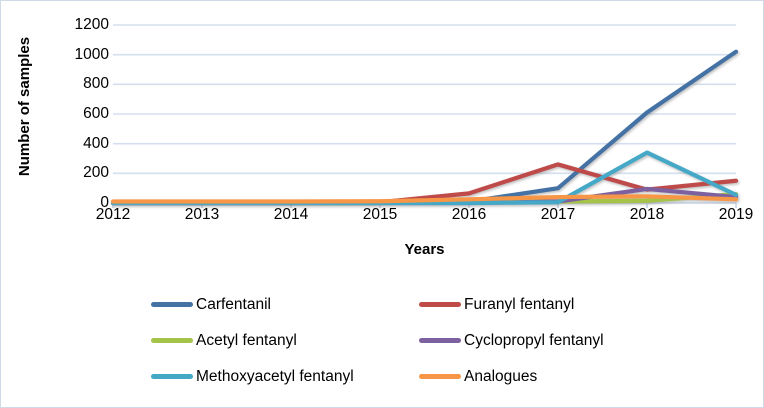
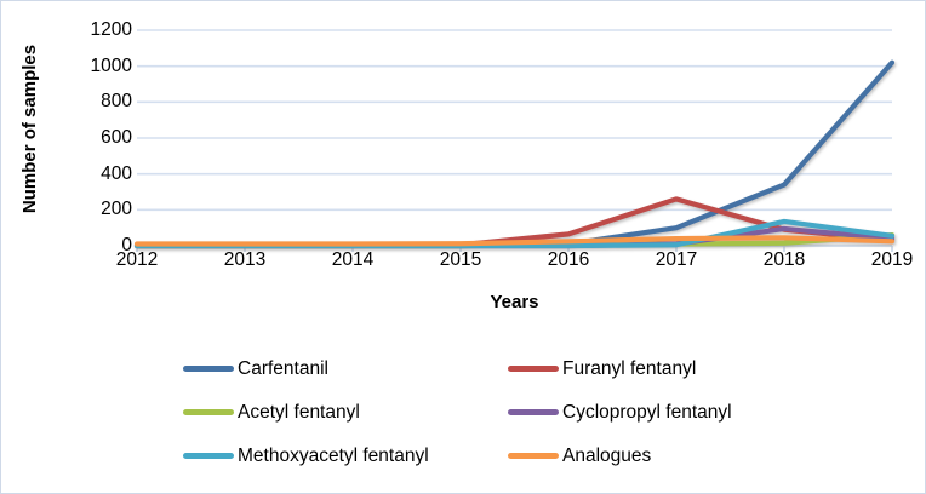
Carfentanil/2018: 610 -> 340
Methoxyacetyl fentanyl/2018: 340 -> 140
Furanyl fentanyl/2019: 150 -> 30
